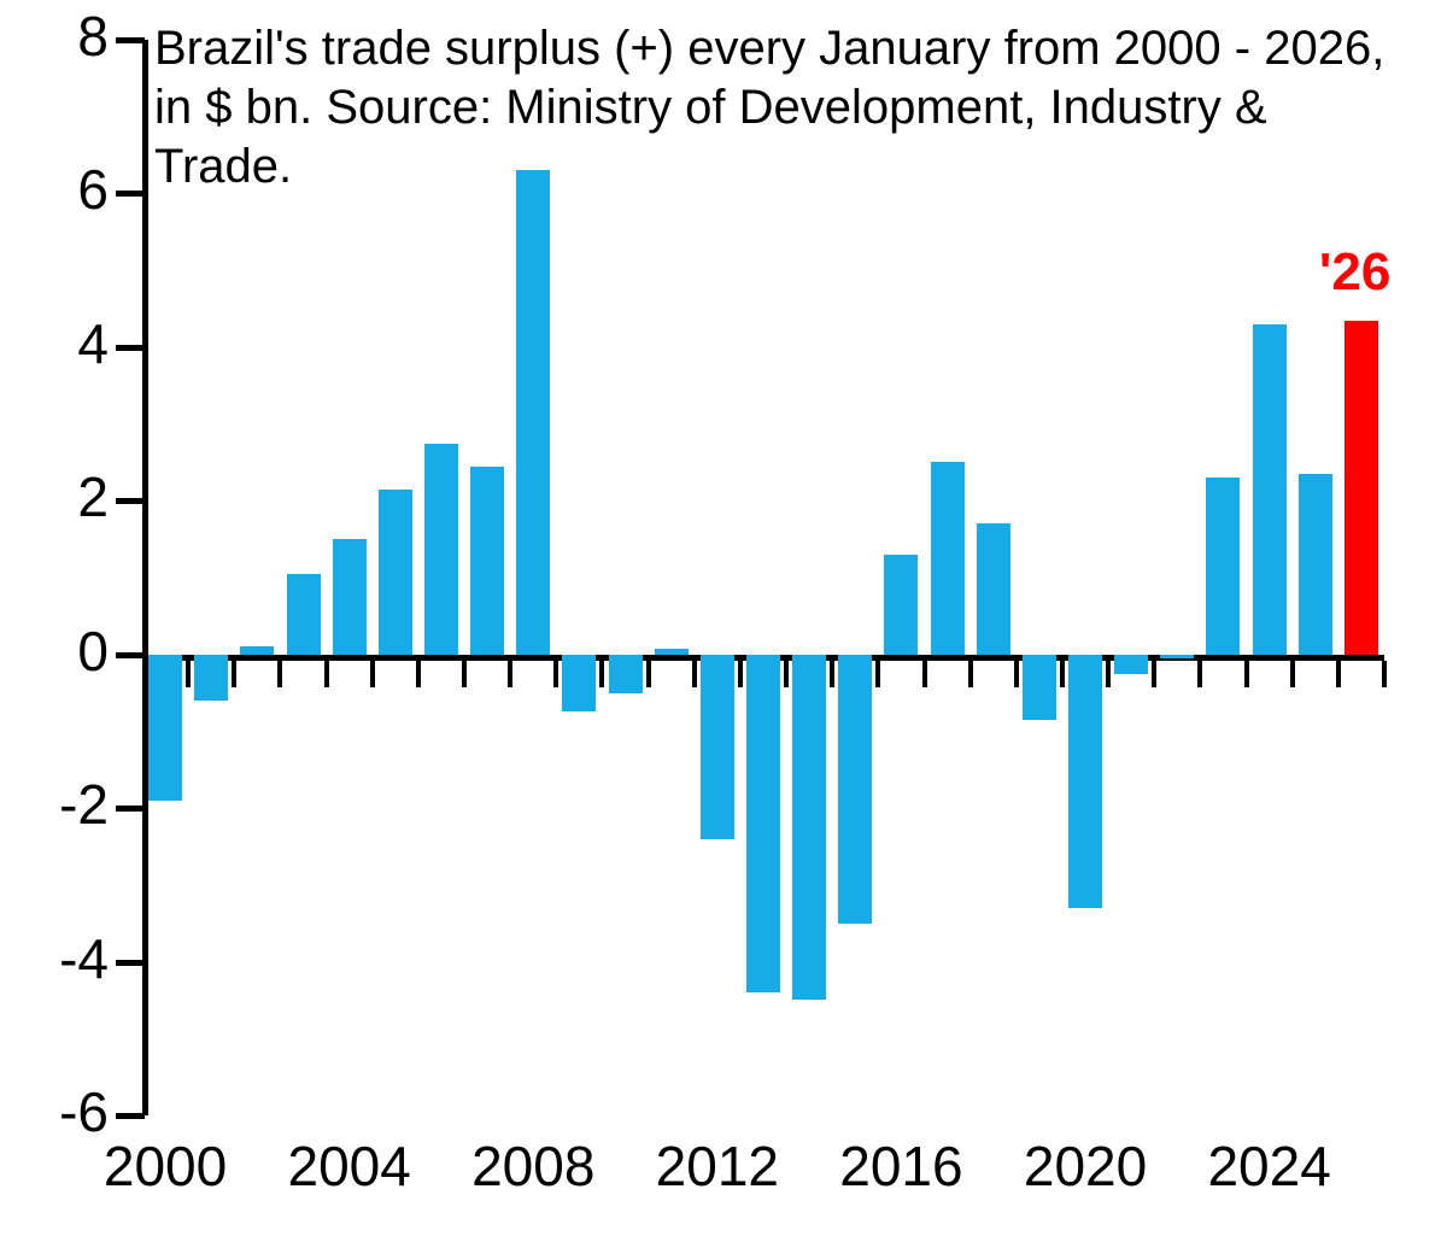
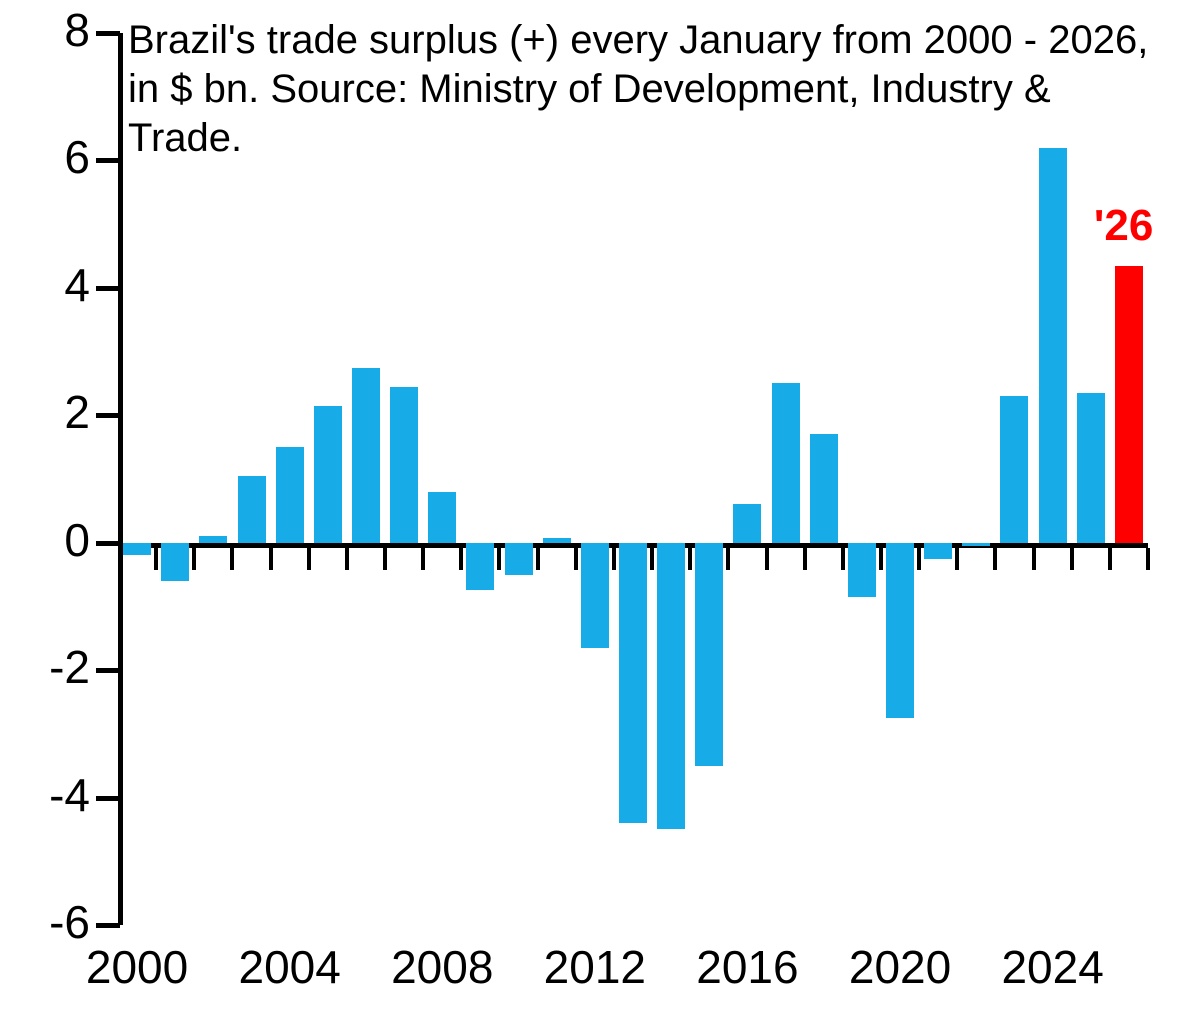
2000: -1.9 -> -0.2
2008: 6.3 -> 0.8
2012: -2.4 -> -1.6
2016: 1.3 -> 0.6
2020: -3.3 -> -2.8
2024: 4.3 -> 6.2
